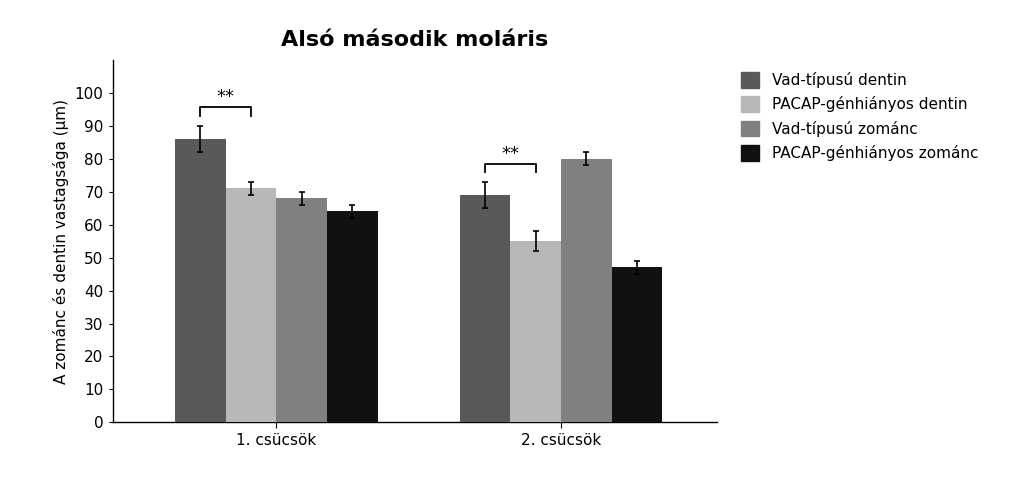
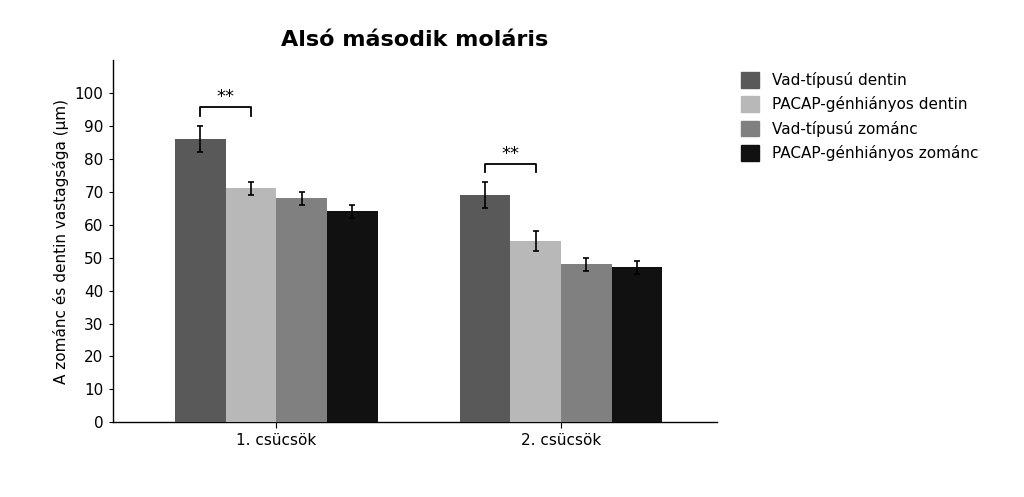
Vad-típusú zománc/2. csücsök: 80 -> 48
